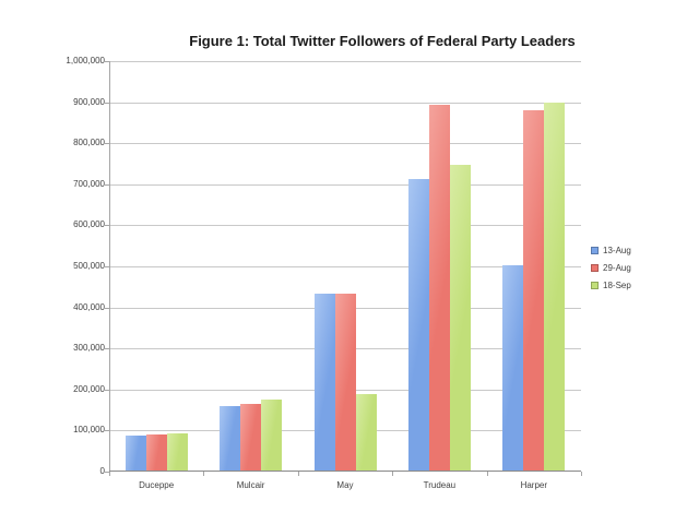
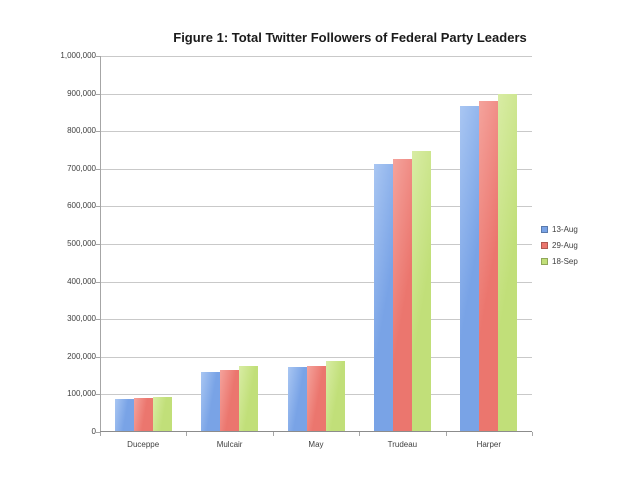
13-Aug/May: 430000 -> 170000
29-Aug/May: 430000 -> 170000
29-Aug/Trudeau: 890000 -> 720000
13-Aug/Harper: 500000 -> 860000
